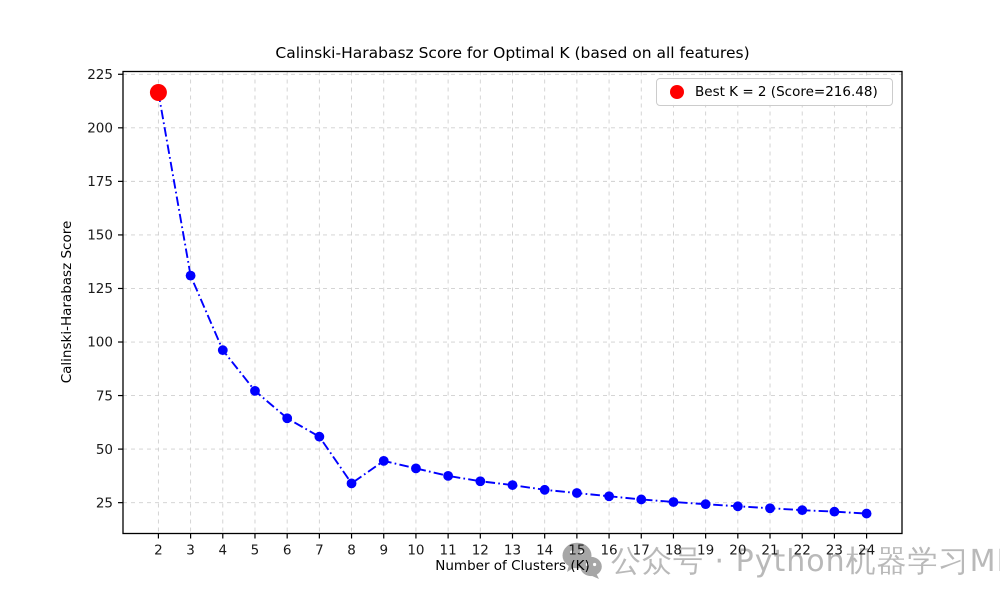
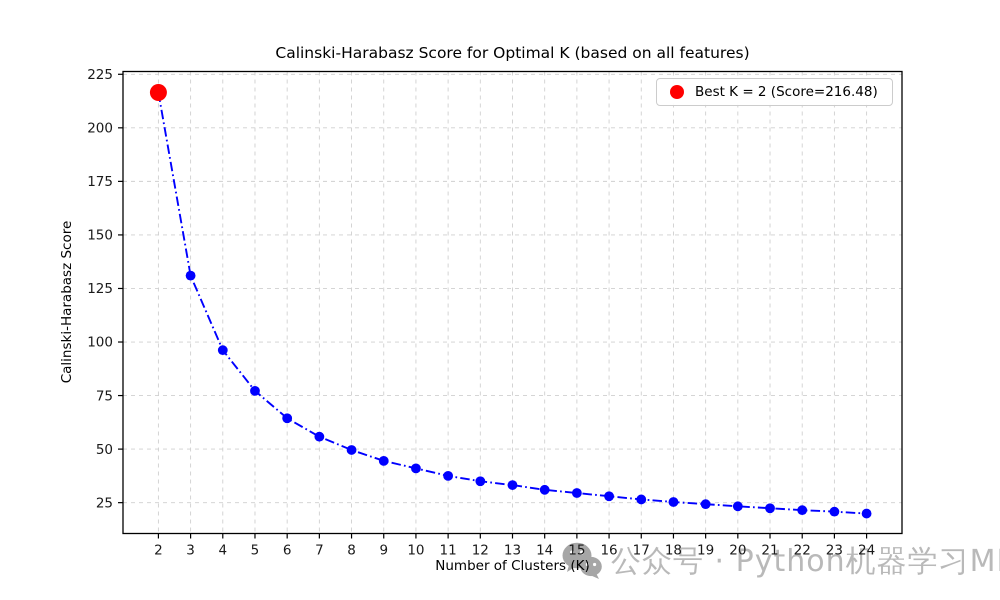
8: 34 -> 50
